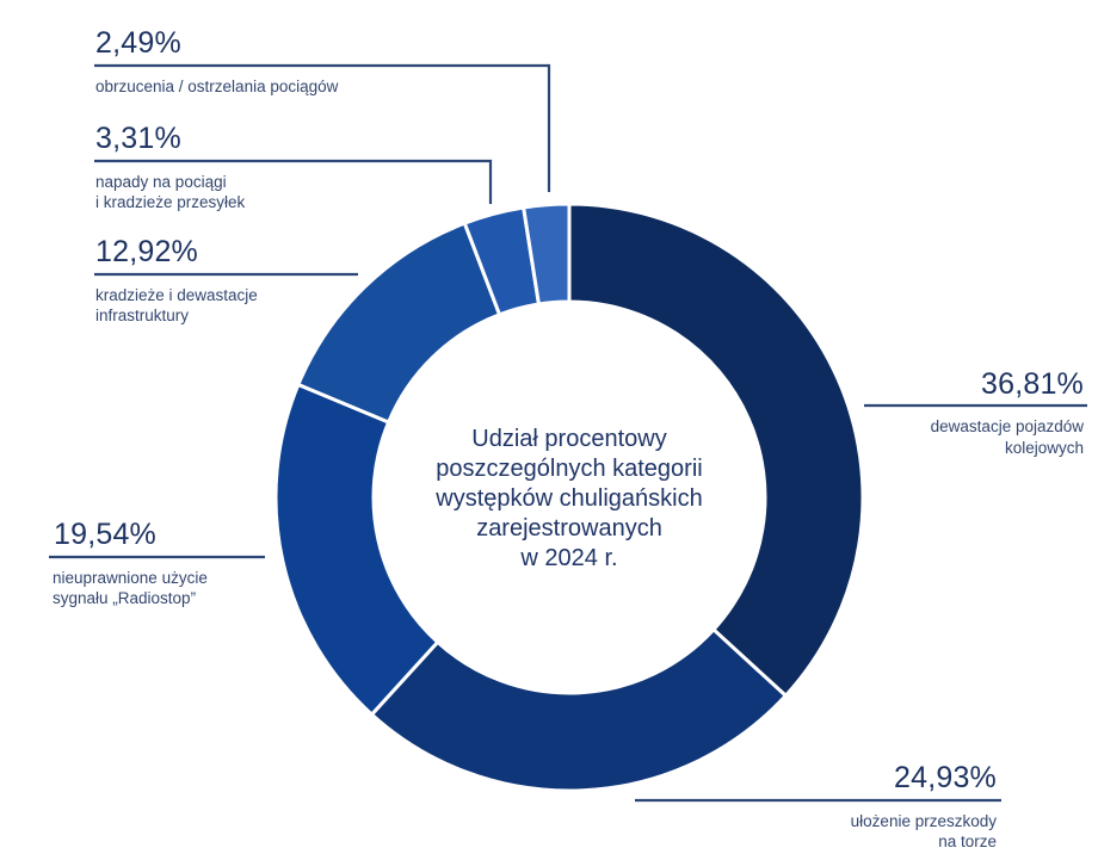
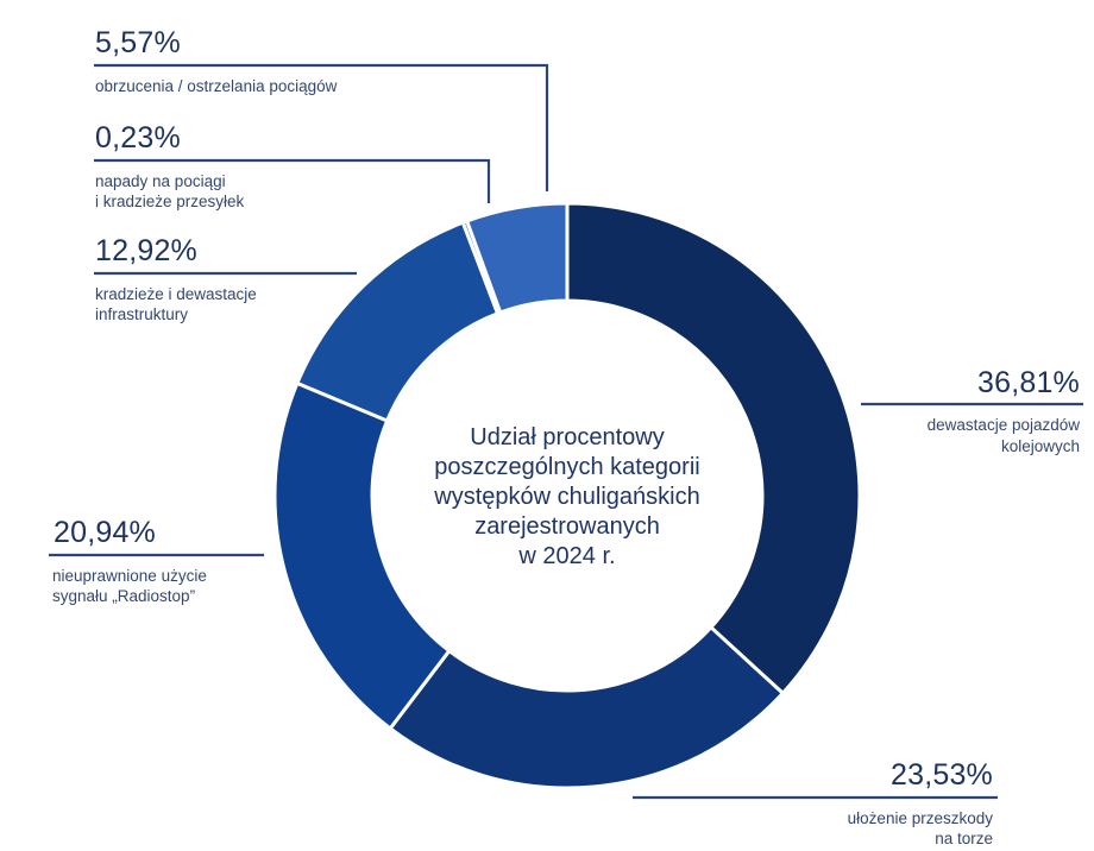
ułożenie przeszkody na torze: 24,93% -> 23,53%
nieuprawnione użycie sygnału „Radiostop”: 19,54% -> 20,94%
napady na pociągi i kradzieże przesyłek: 3,31% -> 0,23%
obrzucenia / ostrzelania pociągów: 2,49% -> 5,57%
